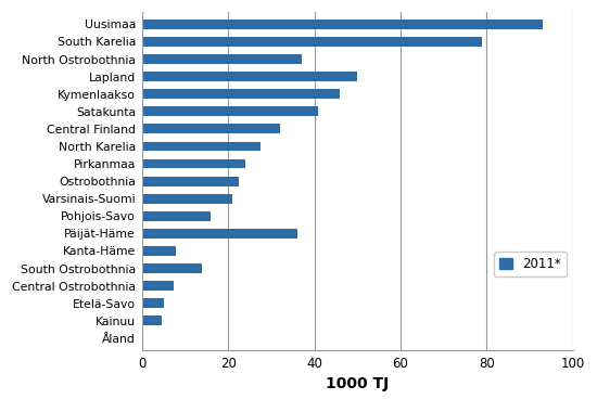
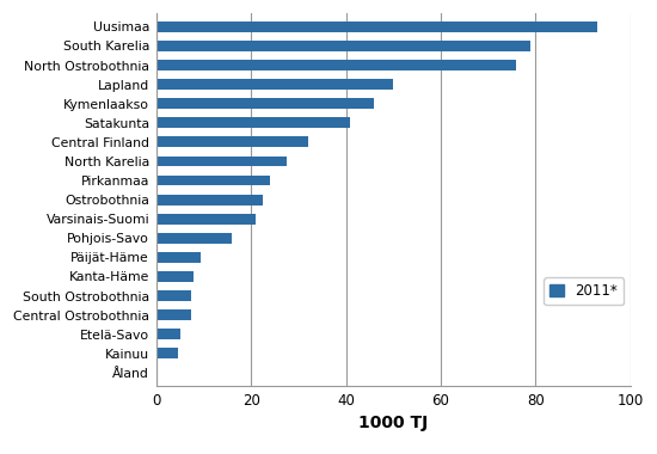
North Ostrobothnia: 37.0 -> 76.0
Päijät-Häme: 36.0 -> 9.5
South Ostrobothnia: 14.0 -> 7.5
